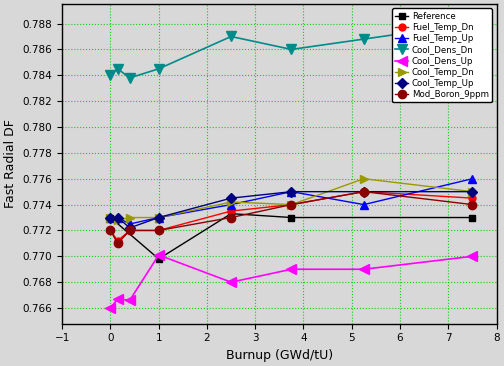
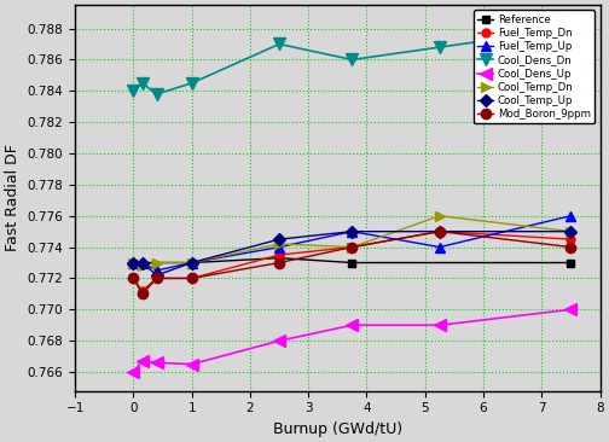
Reference/1: 0.7698 -> 0.7730
Cool_Dens_Up/1: 0.7701 -> 0.7665
